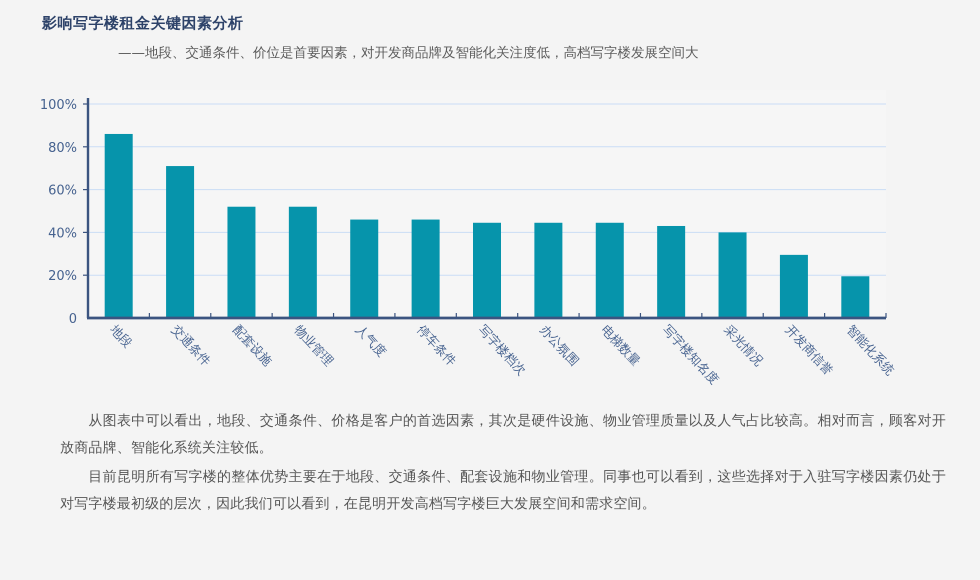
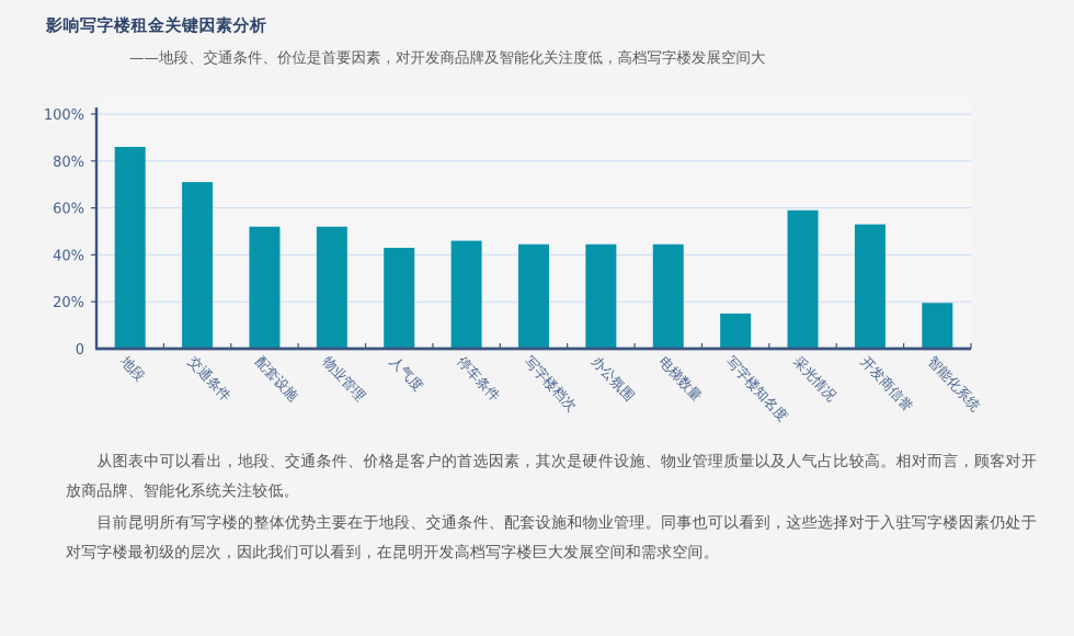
人气度: 46% -> 43%
写字楼知名度: 43% -> 15%
采光情况: 40% -> 59%
开发商信誉: 30% -> 53%
